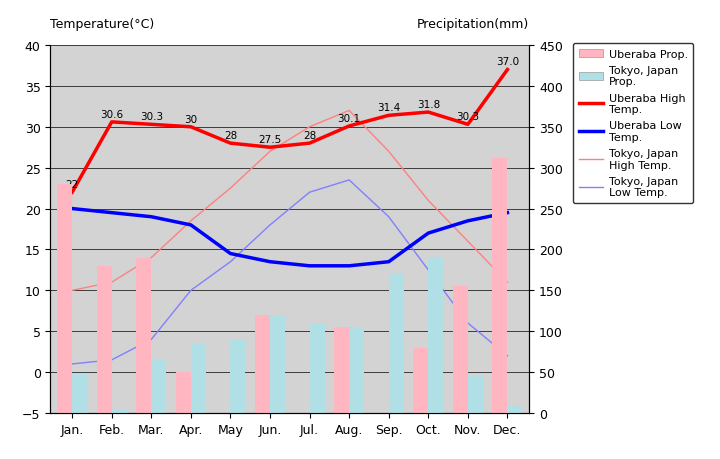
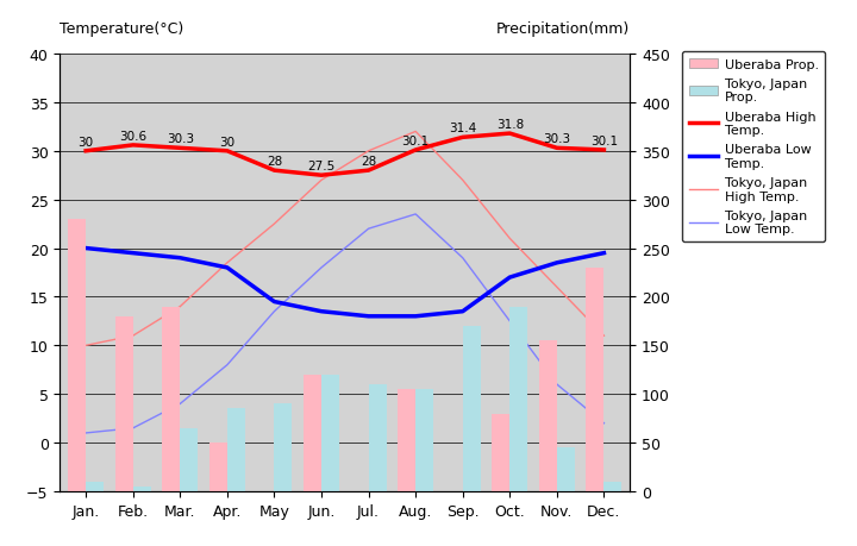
Uberaba High Temp./Jan.: 22 -> 30
Tokyo, Japan Prop./Jan.: 48 -> 10
Tokyo, Japan Low Temp./Apr.: 10.0 -> 8.0
Uberaba Prop./Dec.: 312 -> 230
Uberaba High Temp./Dec.: 37.0 -> 30.1
